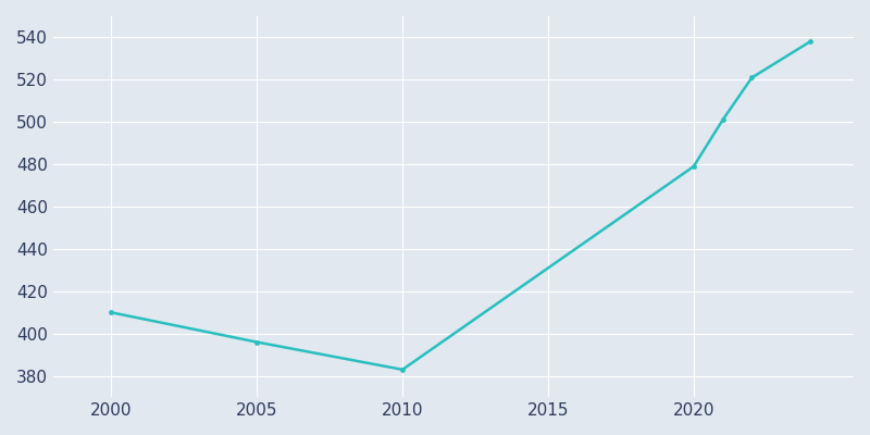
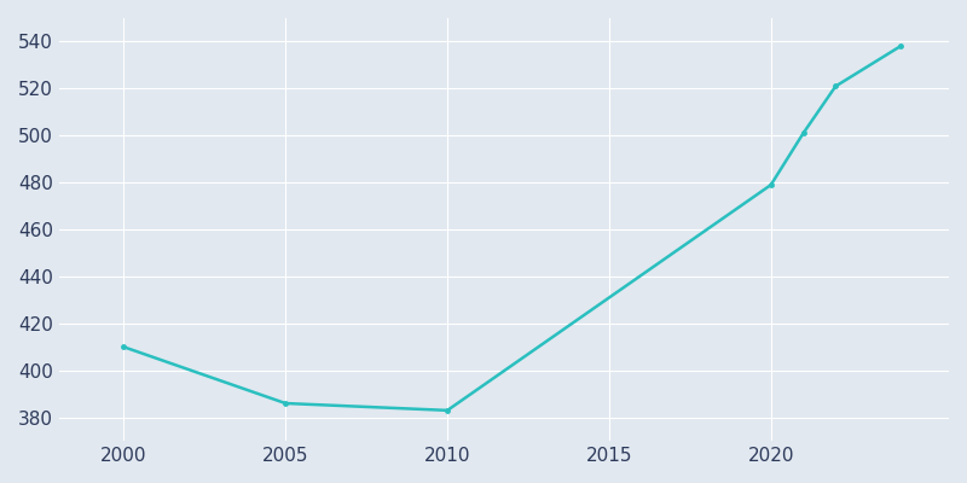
2005: 396 -> 386
